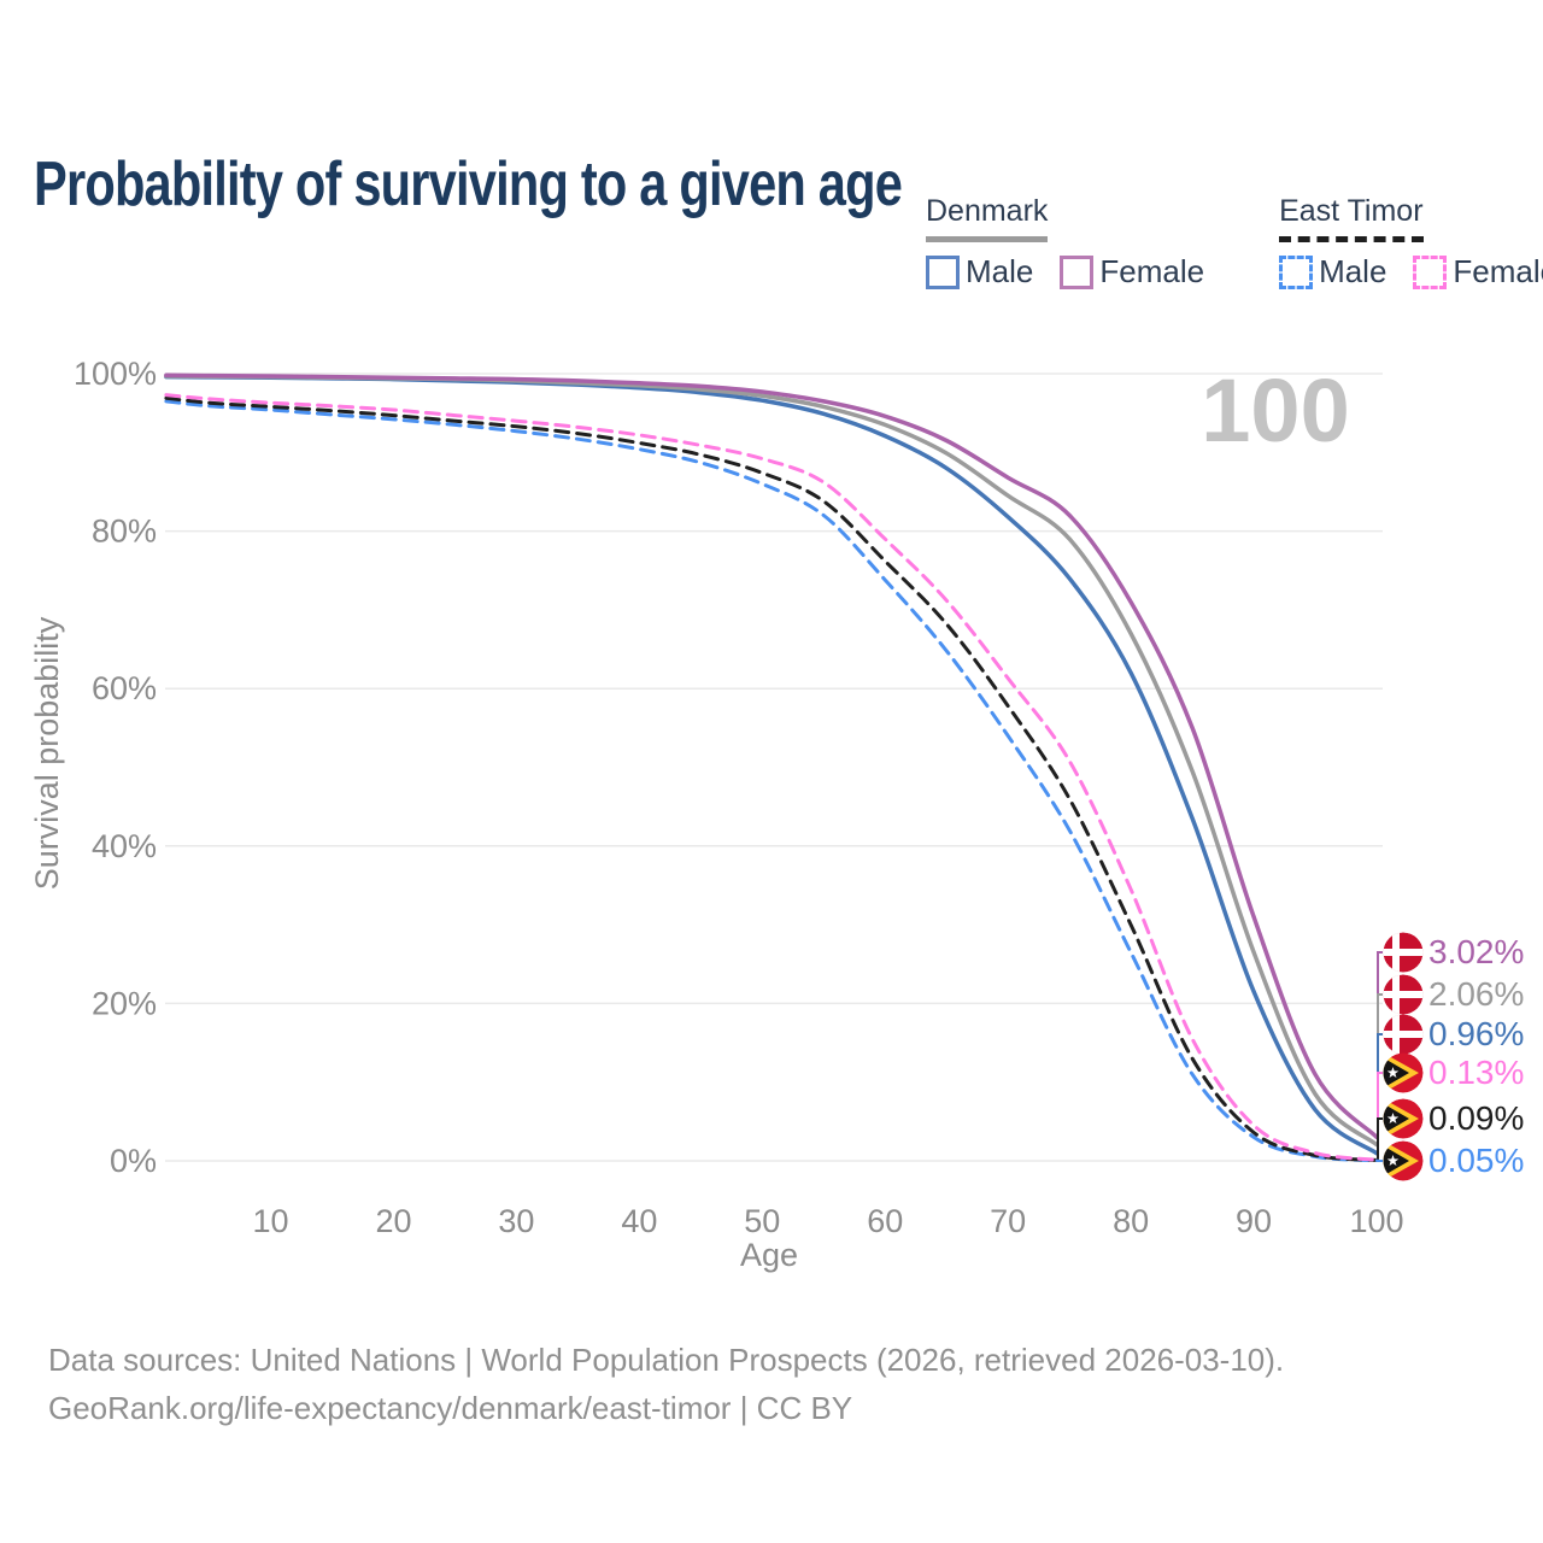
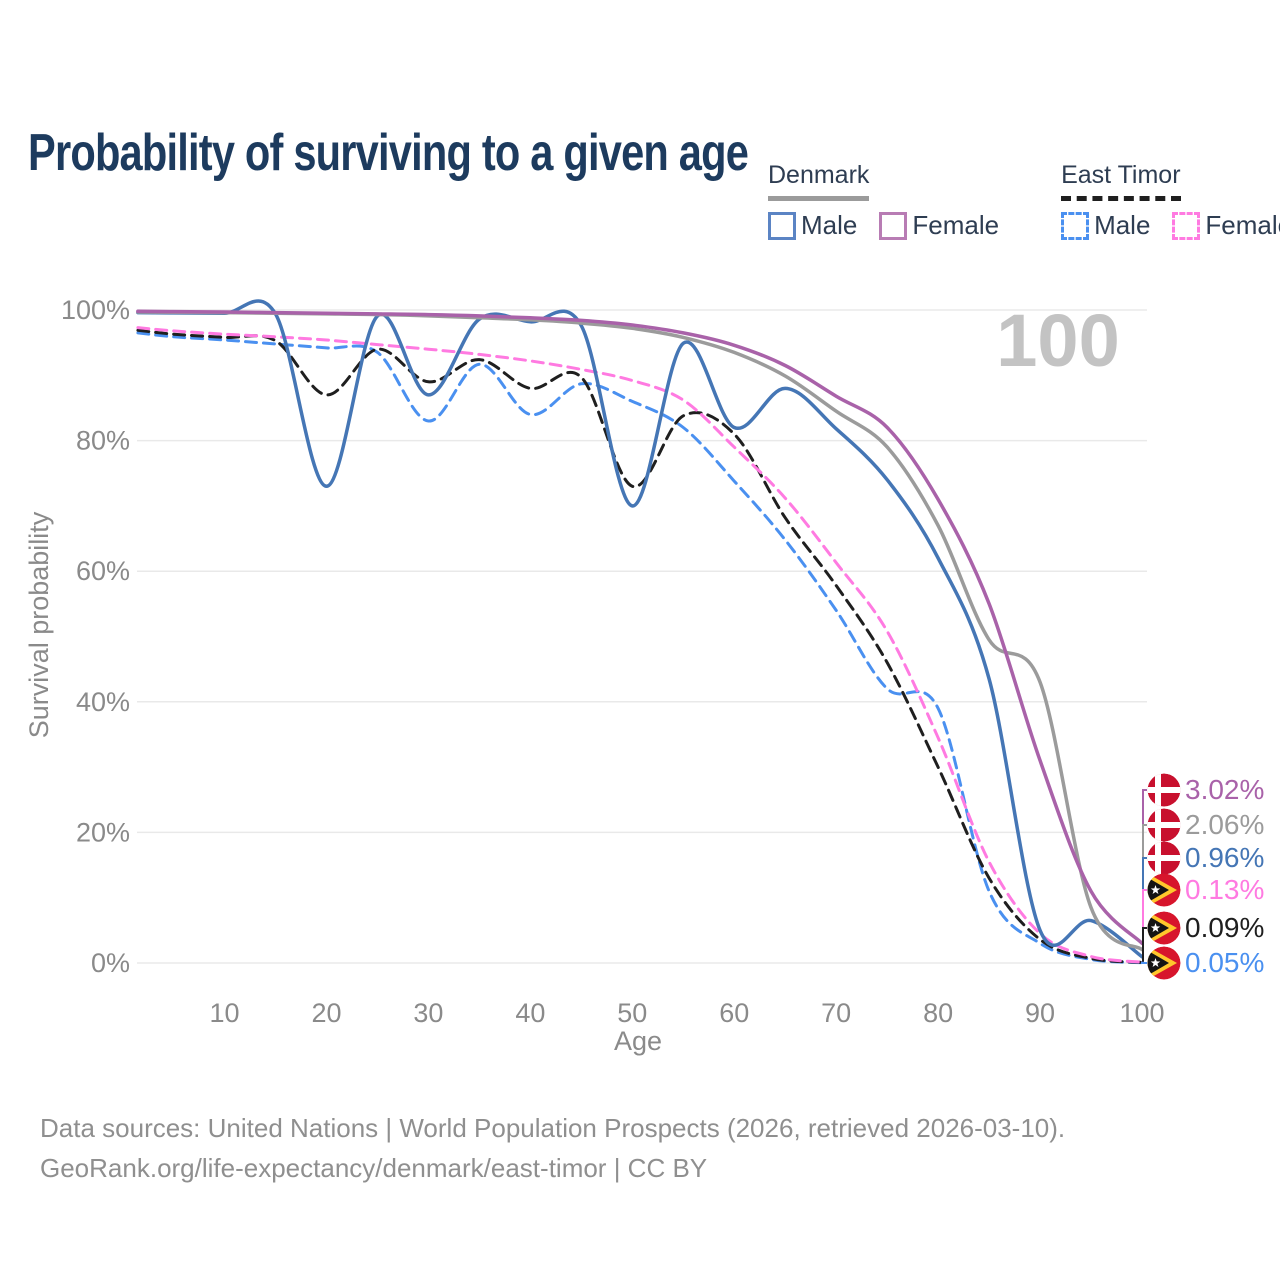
Denmark Male/20: 99% -> 73%
East Timor/20: 95% -> 87%
Denmark Male/30: 99% -> 87%
East Timor/30: 93% -> 89%
East Timor Male/30: 93% -> 83%
East Timor/40: 91% -> 88%
East Timor Male/40: 90% -> 84%
Denmark Male/50: 97% -> 70%
East Timor/50: 87% -> 73%
Denmark Male/60: 92% -> 82%
East Timor/60: 76% -> 81%
East Timor Male/80: 26% -> 39%
Denmark/90: 26% -> 43%
Denmark Male/90: 22% -> 5%
